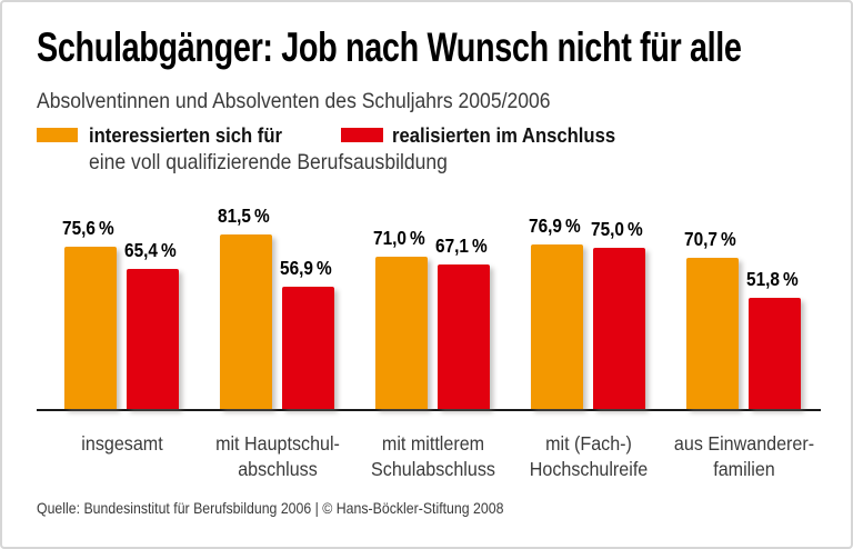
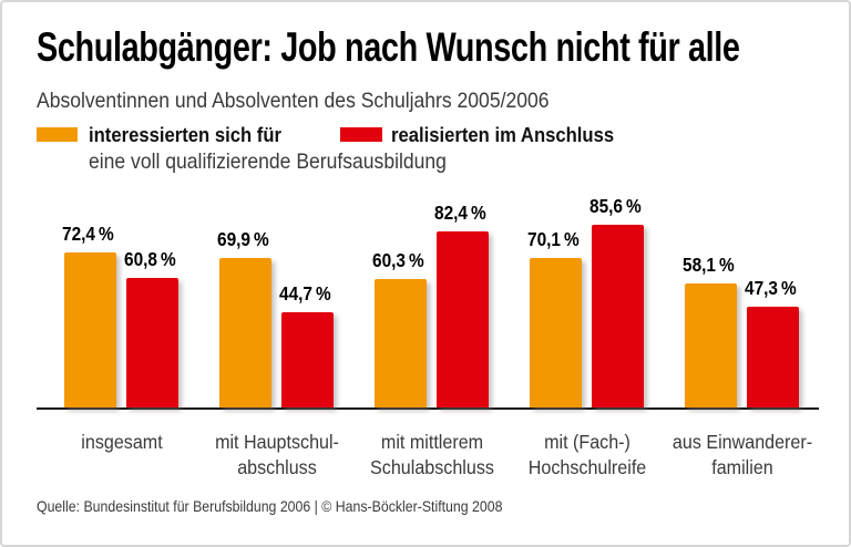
interessierten sich für/insgesamt: 75,6 -> 72,4
realisierten im Anschluss/insgesamt: 65,4 -> 60,8
interessierten sich für/mit Hauptschul- abschluss: 81,5 -> 69,9
realisierten im Anschluss/mit Hauptschul- abschluss: 56,9 -> 44,7
interessierten sich für/mit mittlerem Schulabschluss: 71,0 -> 60,3
realisierten im Anschluss/mit mittlerem Schulabschluss: 67,1 -> 82,4
interessierten sich für/mit (Fach-) Hochschulreife: 76,9 -> 70,1
realisierten im Anschluss/mit (Fach-) Hochschulreife: 75,0 -> 85,6
interessierten sich für/aus Einwanderer- familien: 70,7 -> 58,1
realisierten im Anschluss/aus Einwanderer- familien: 51,8 -> 47,3
